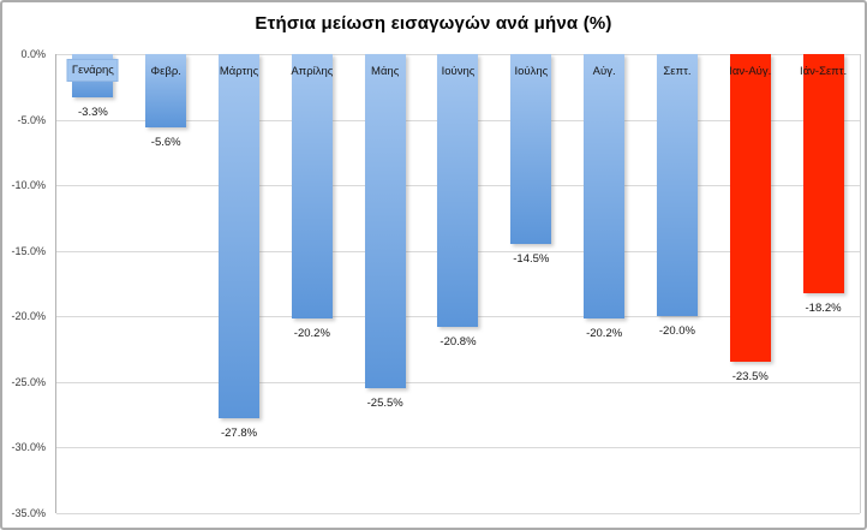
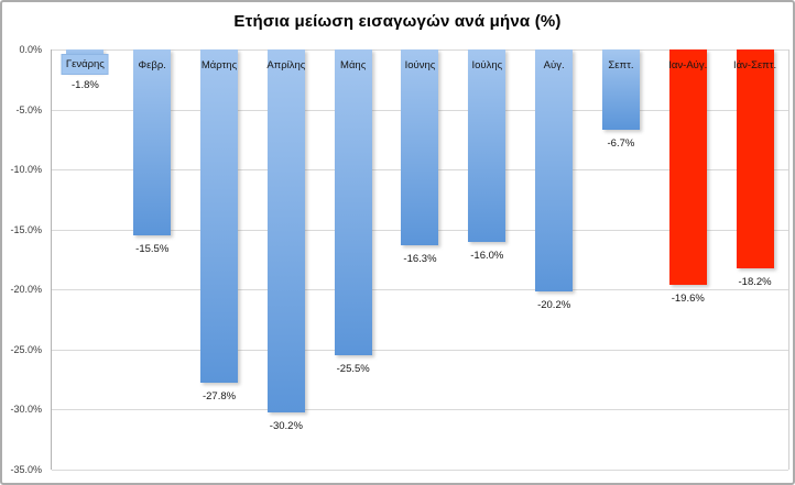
Γενάρης: -3.3% -> -1.8%
Φεβρ.: -5.6% -> -15.5%
Απρίλης: -20.2% -> -30.2%
Ιούνης: -20.8% -> -16.3%
Ιούλης: -14.5% -> -16.0%
Σεπτ.: -20.0% -> -6.7%
Ιαν-Αύγ.: -23.5% -> -19.6%
